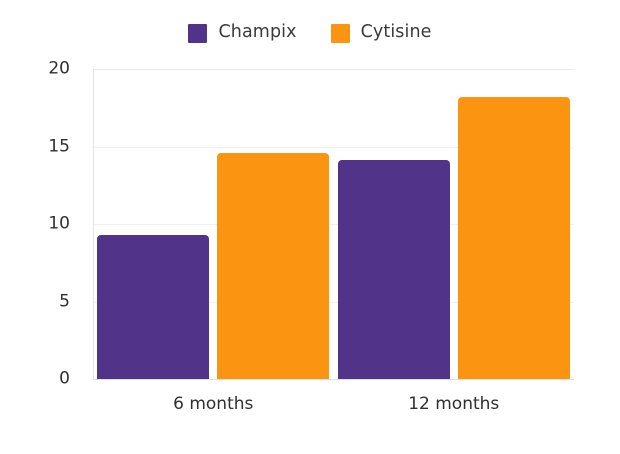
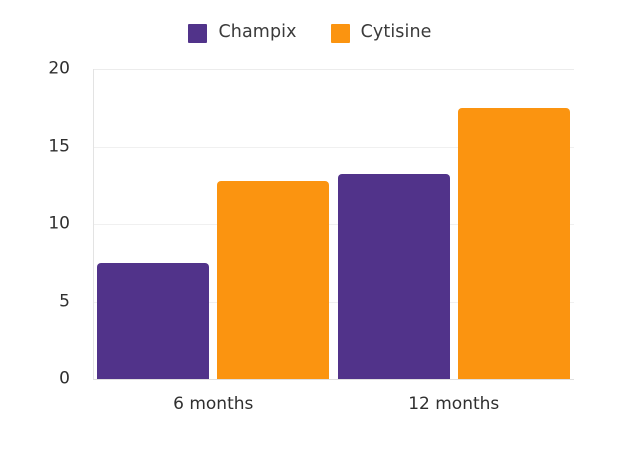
Champix/6 months: 9.3 -> 7.5
Cytisine/6 months: 14.6 -> 12.8
Champix/12 months: 14.1 -> 13.2
Cytisine/12 months: 18.2 -> 17.5
